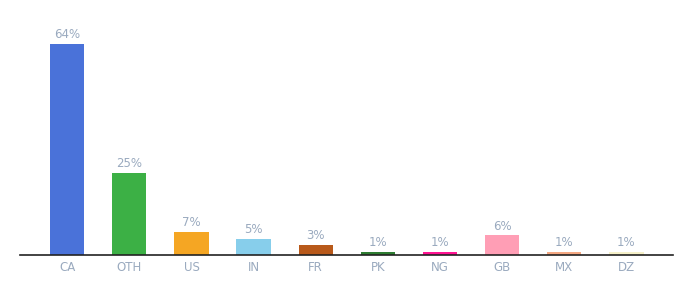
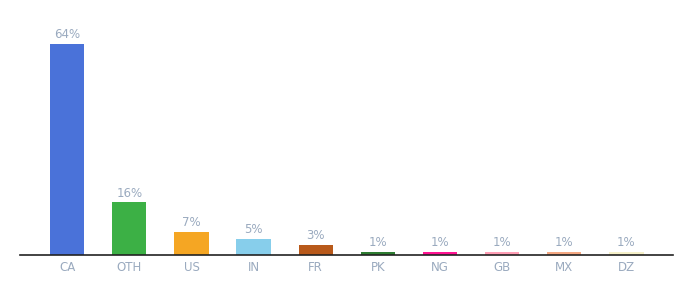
OTH: 25% -> 16%
GB: 6% -> 1%
